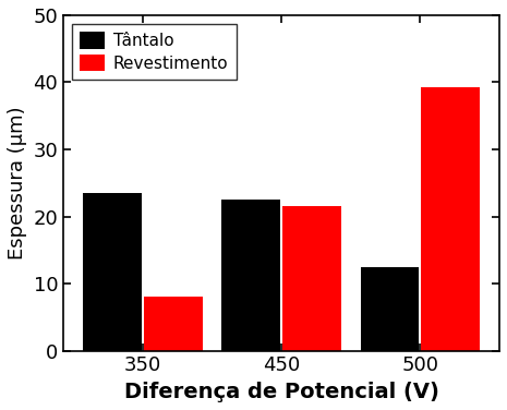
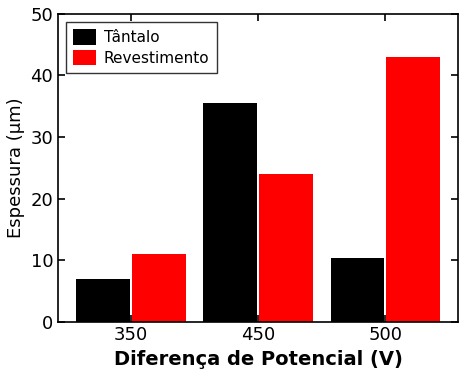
Tântalo/350: 23.5 -> 7.0
Revestimento/350: 8.0 -> 11.0
Tântalo/450: 22.5 -> 35.6
Revestimento/450: 21.5 -> 24.0
Tântalo/500: 12.5 -> 10.4
Revestimento/500: 39.2 -> 43.0
